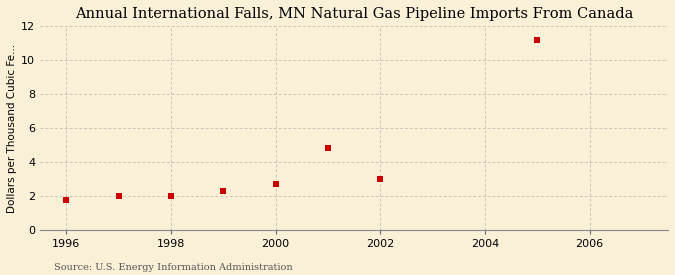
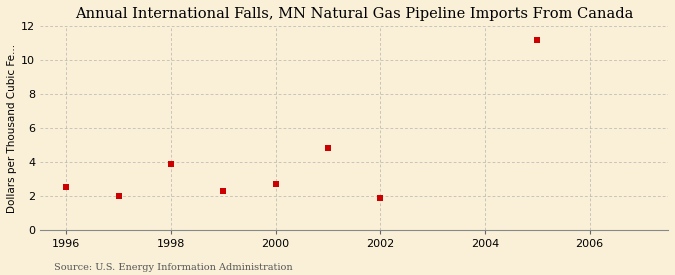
1996: 1.8 -> 2.5
1998: 2.0 -> 3.9
2002: 3.0 -> 1.9
